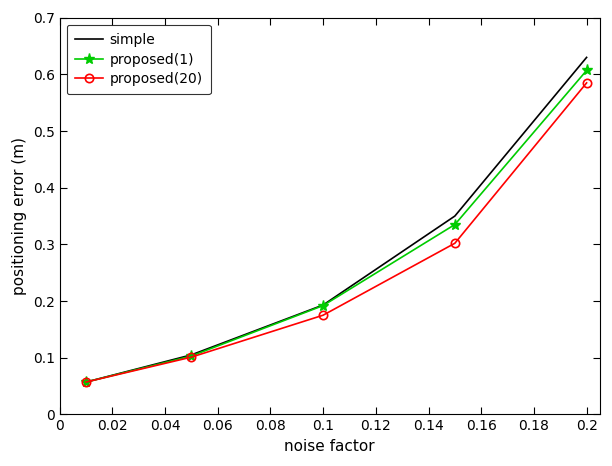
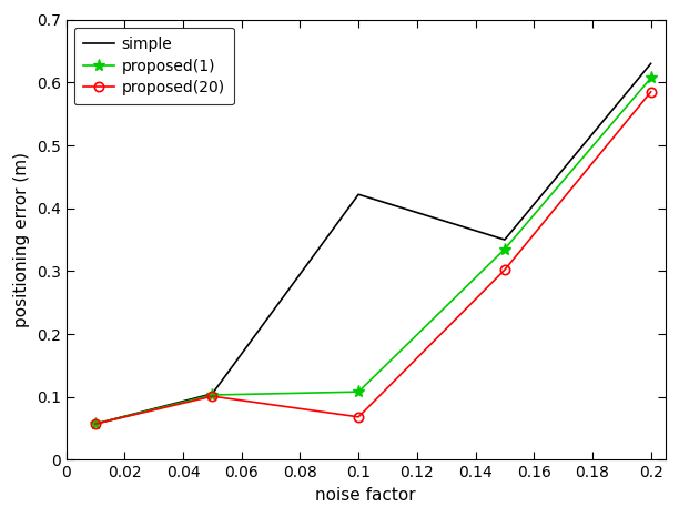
simple/0.1: 0.193 -> 0.422
proposed(1)/0.1: 0.192 -> 0.108
proposed(20)/0.1: 0.175 -> 0.068
